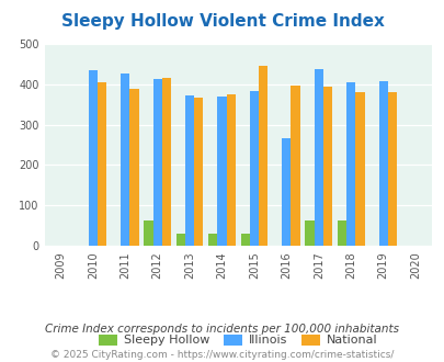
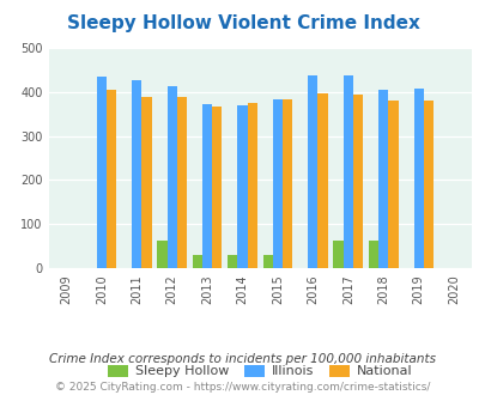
National/2012: 415 -> 387
National/2015: 445 -> 383
Illinois/2016: 265 -> 437
